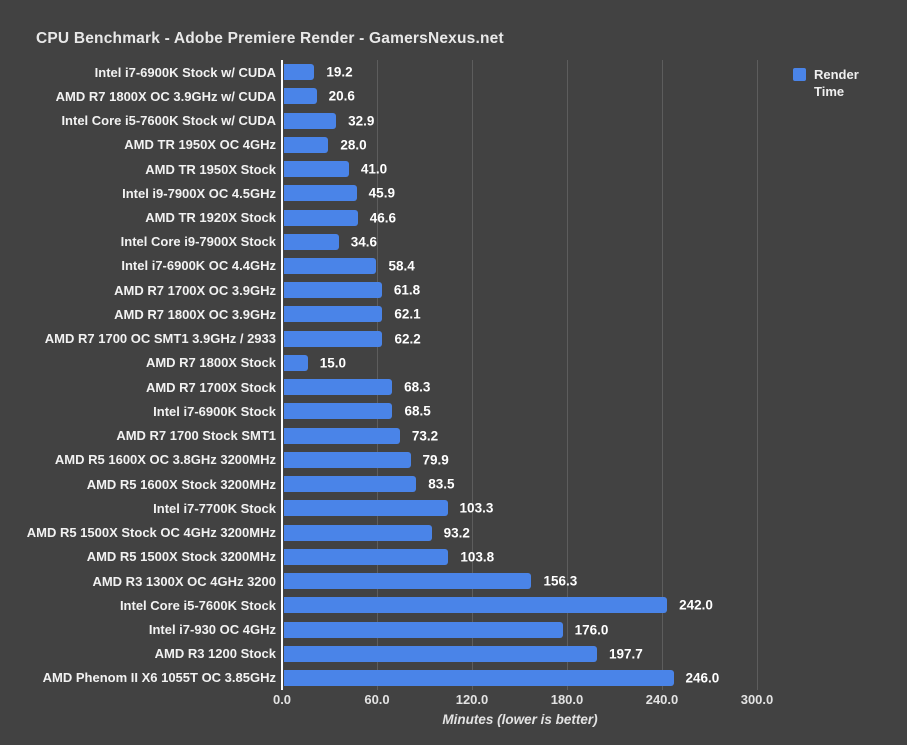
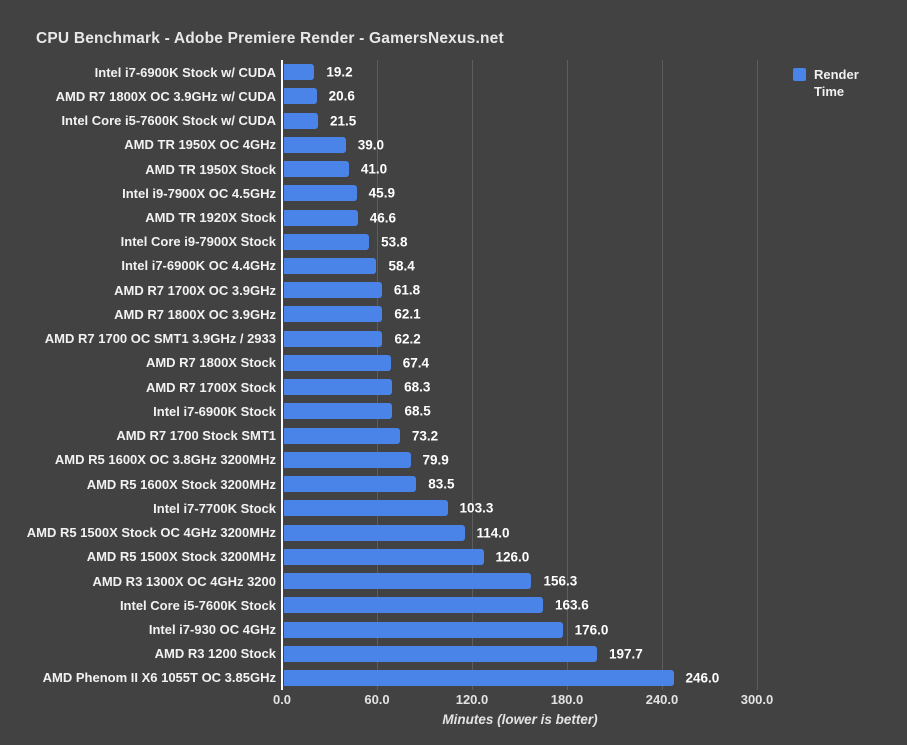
Intel Core i5-7600K Stock w/ CUDA: 32.9 -> 21.5
AMD TR 1950X OC 4GHz: 28.0 -> 39.0
Intel Core i9-7900X Stock: 34.6 -> 53.8
AMD R7 1800X Stock: 15.0 -> 67.4
AMD R5 1500X Stock OC 4GHz 3200MHz: 93.2 -> 114.0
AMD R5 1500X Stock 3200MHz: 103.8 -> 126.0
Intel Core i5-7600K Stock: 242.0 -> 163.6
